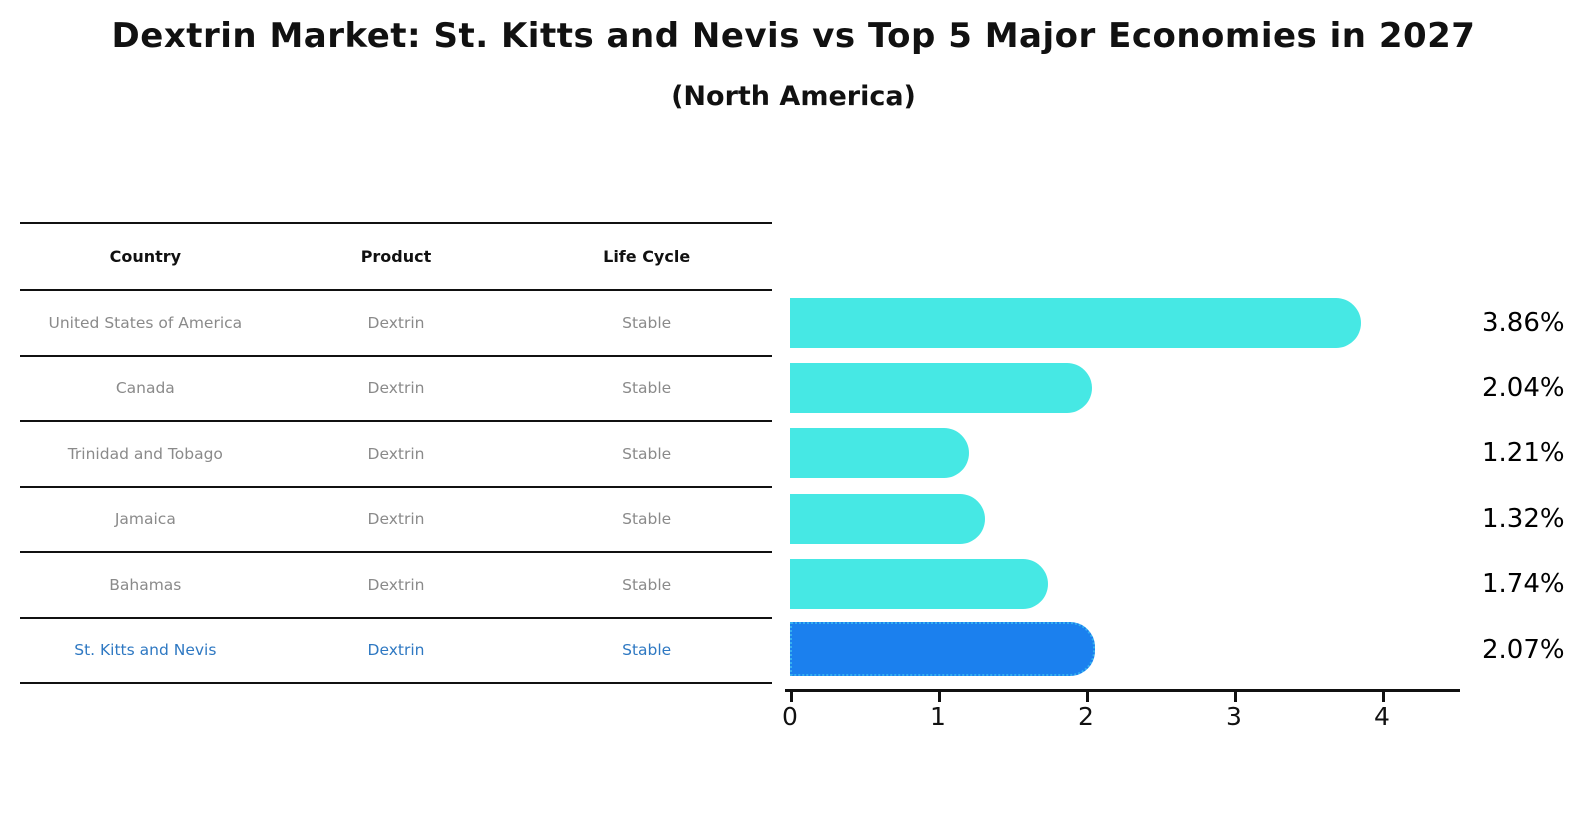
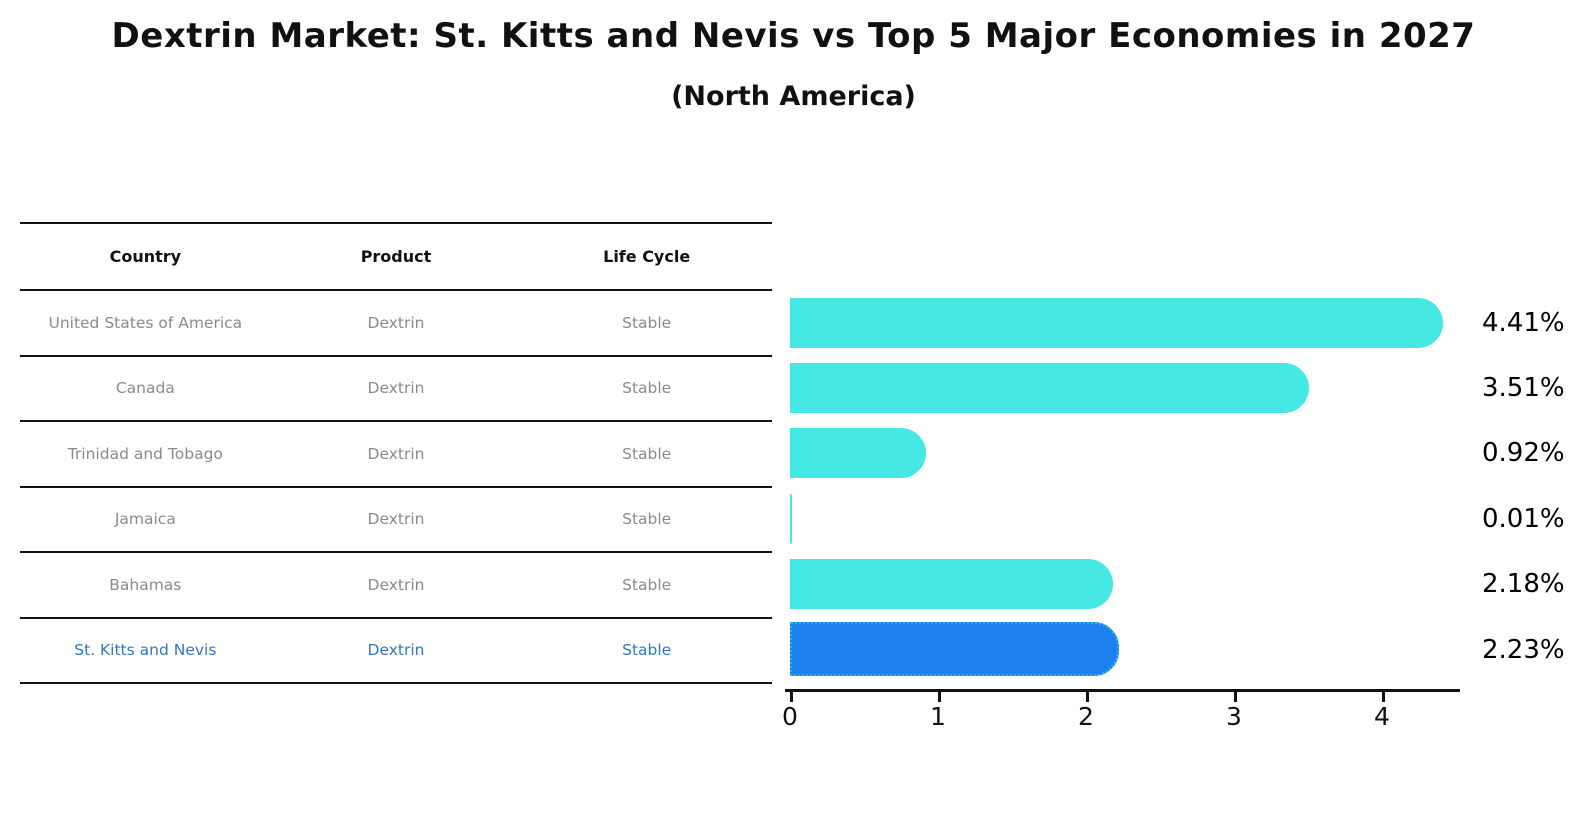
United States of America: 3.86% -> 4.41%
Canada: 2.04% -> 3.51%
Trinidad and Tobago: 1.21% -> 0.92%
Jamaica: 1.32% -> 0.01%
Bahamas: 1.74% -> 2.18%
St. Kitts and Nevis: 2.07% -> 2.23%
